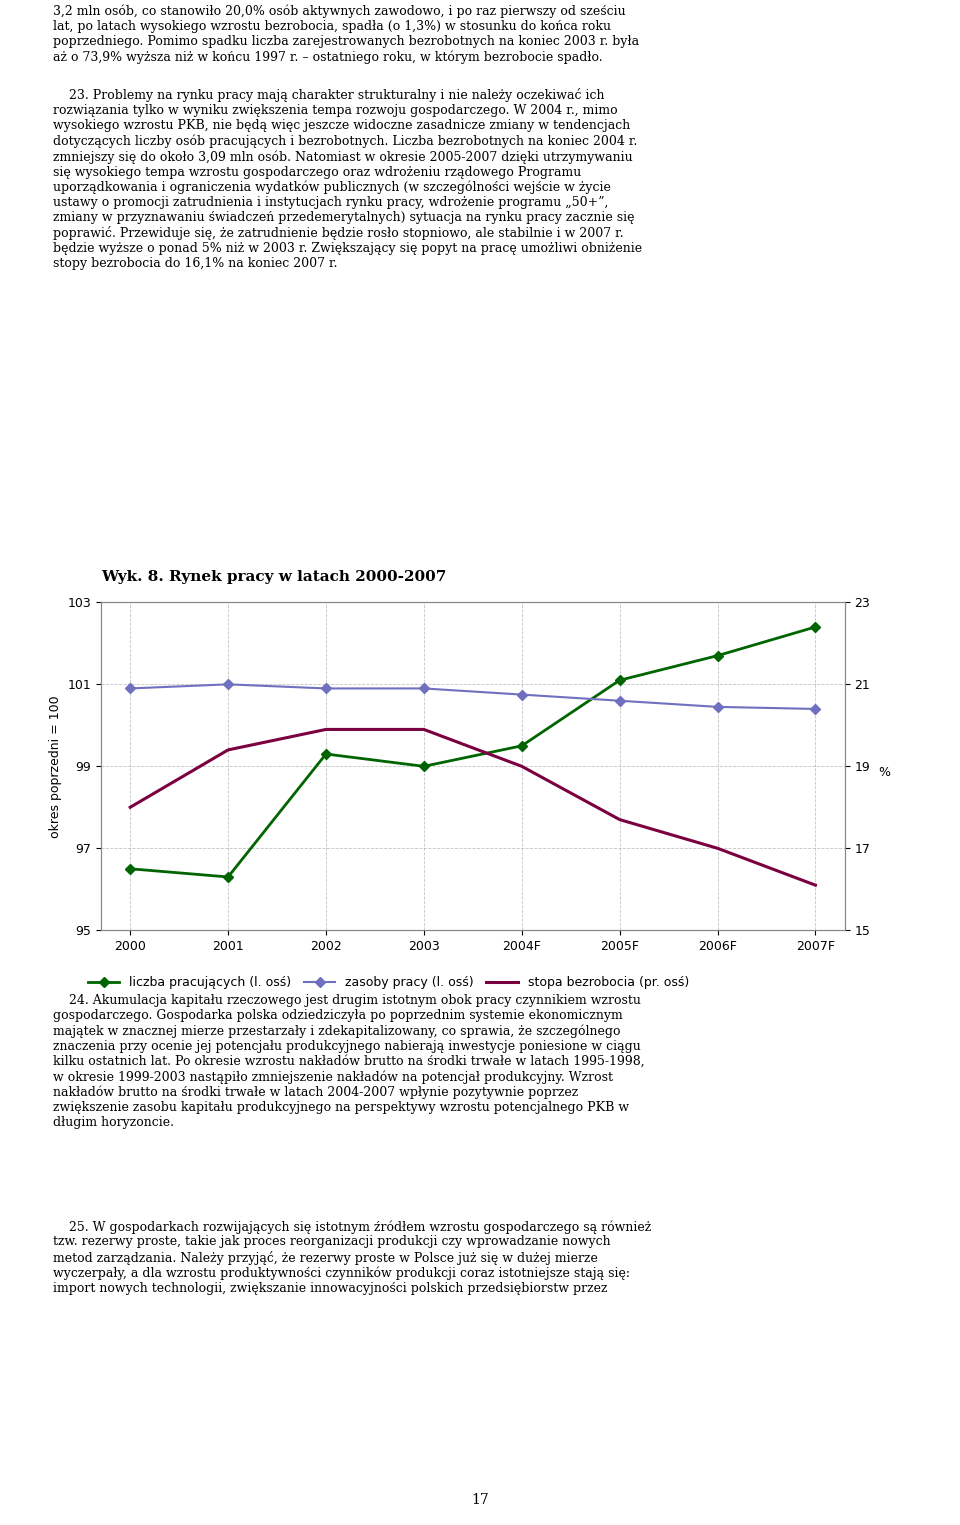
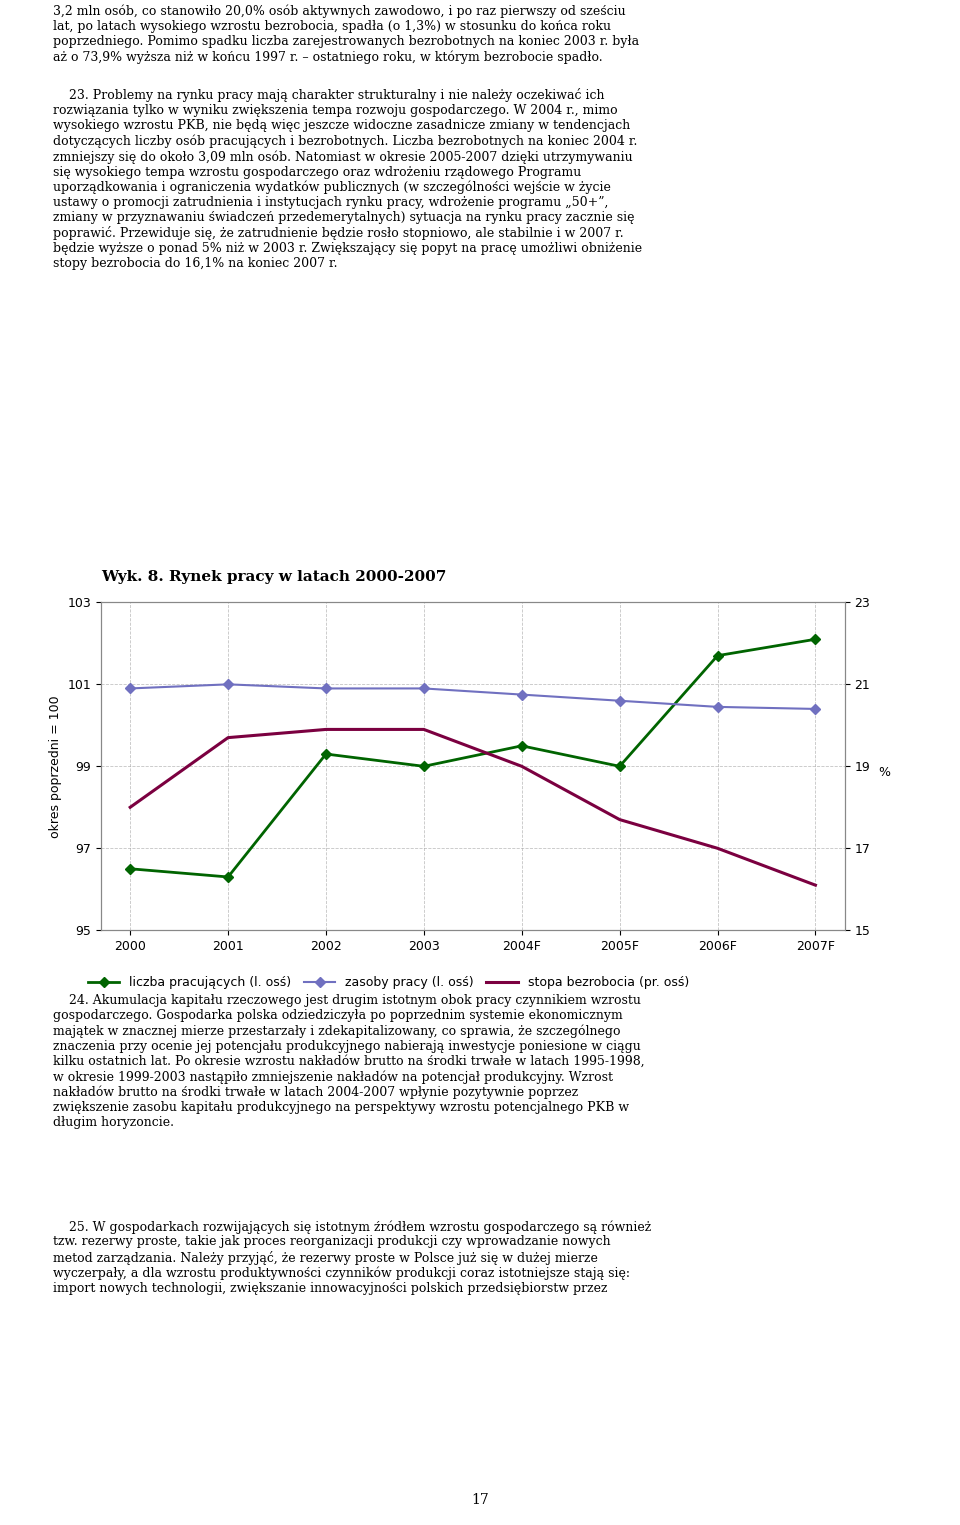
stopa bezrobocia (pr. osś)/2001: 19.4 -> 19.7
liczba pracujących (l. osś)/2005F: 101.1 -> 99.0
liczba pracujących (l. osś)/2007F: 102.4 -> 102.1
